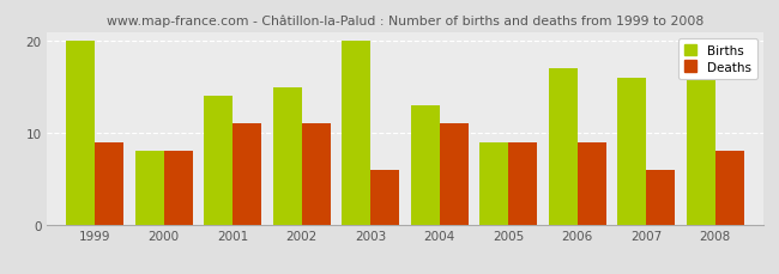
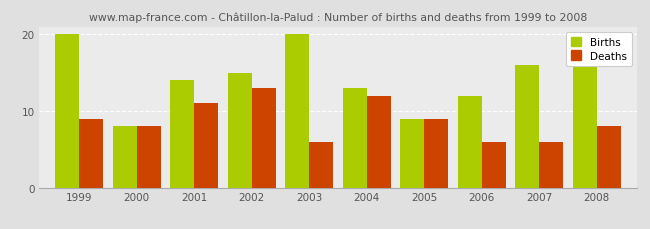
Deaths/2002: 11 -> 13
Deaths/2004: 11 -> 12
Births/2006: 17 -> 12
Deaths/2006: 9 -> 6
